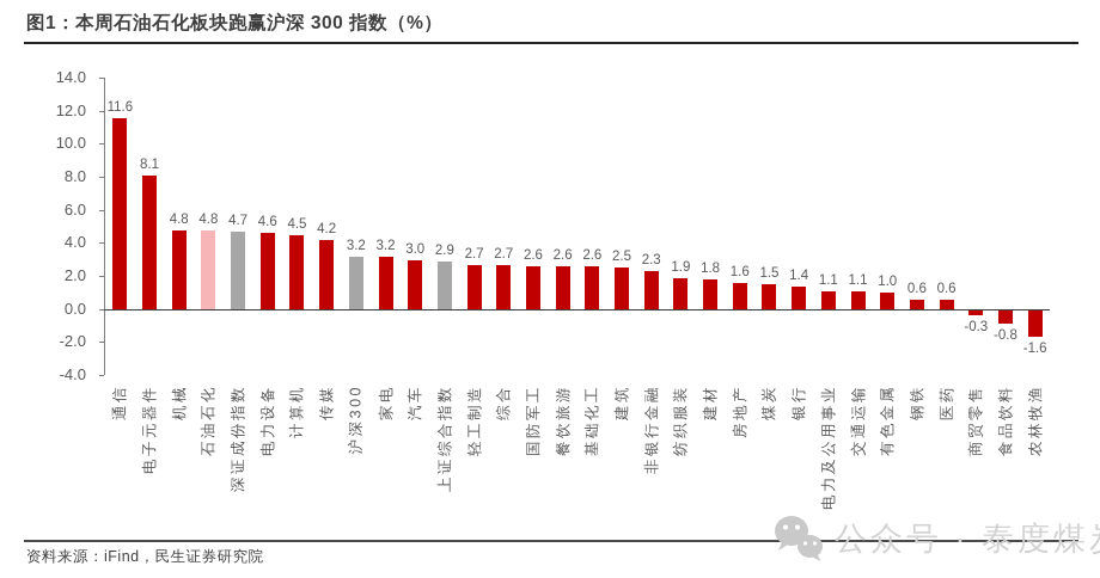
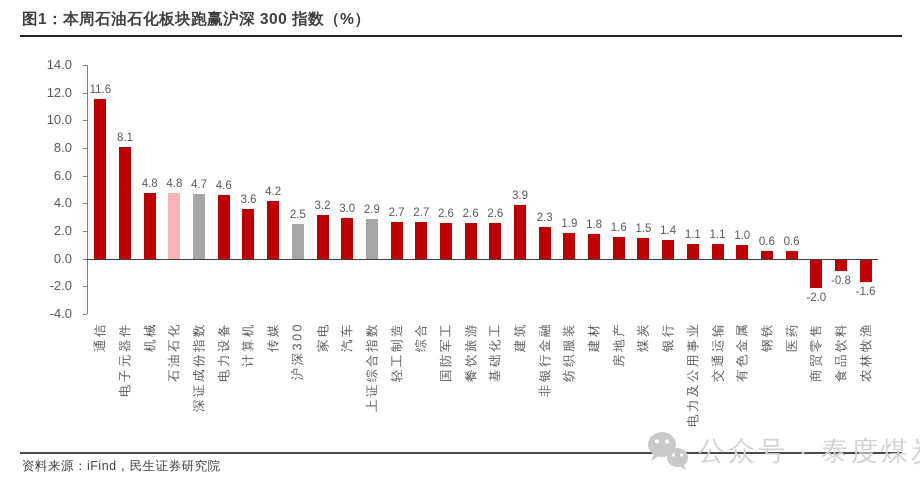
计算机: 4.5 -> 3.6
沪深300: 3.2 -> 2.5
建筑: 2.5 -> 3.9
商贸零售: -0.3 -> -2.0
